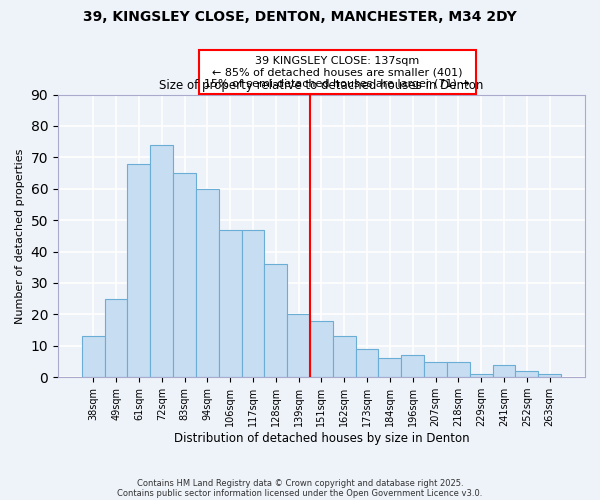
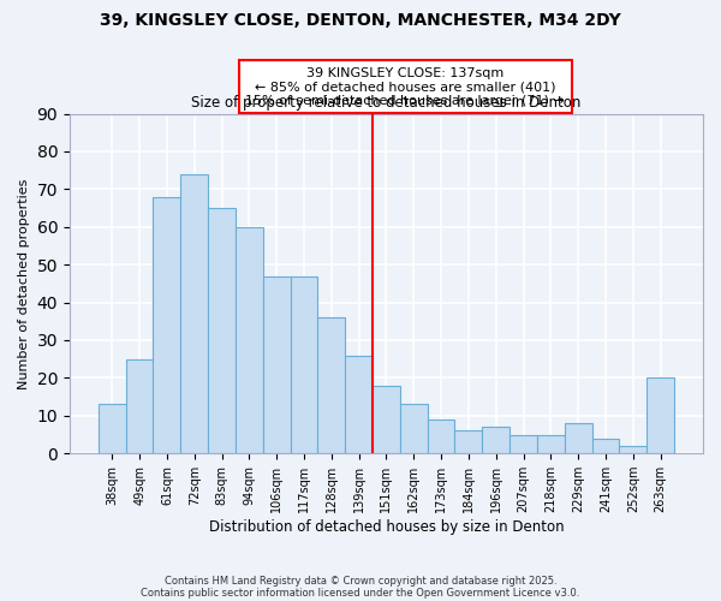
139sqm: 20 -> 26
229sqm: 1 -> 8
263sqm: 1 -> 20
